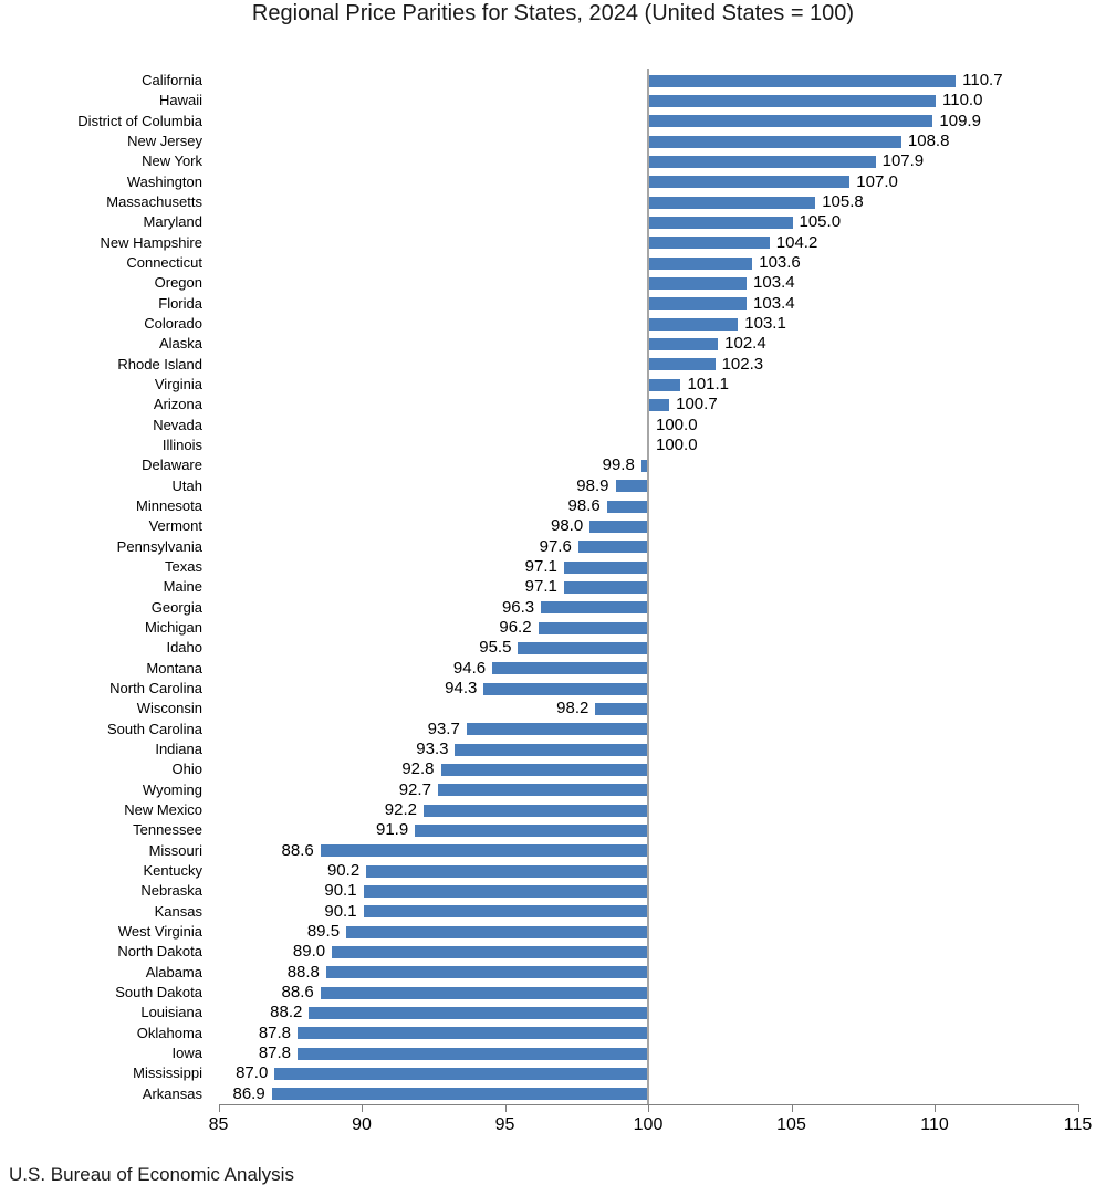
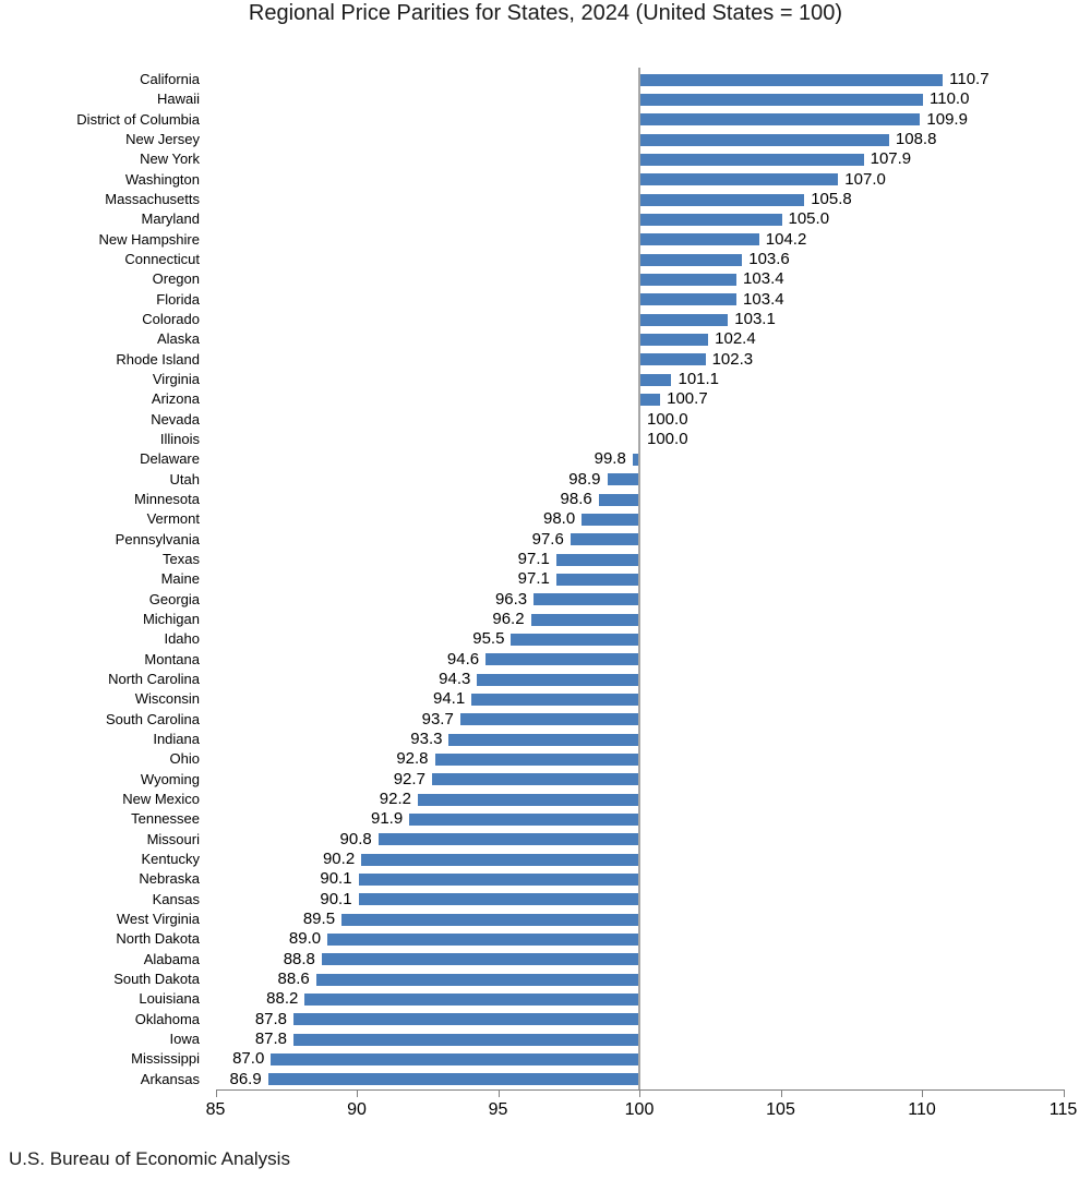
Wisconsin: 98.2 -> 94.1
Missouri: 88.6 -> 90.8
